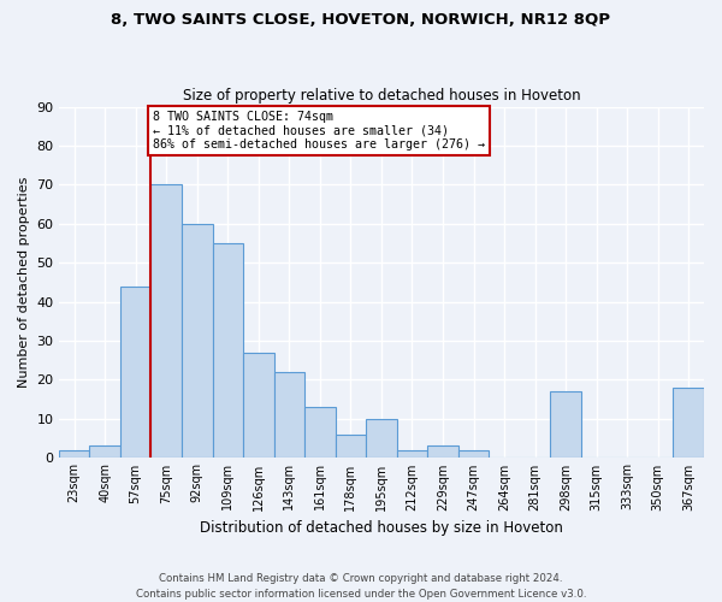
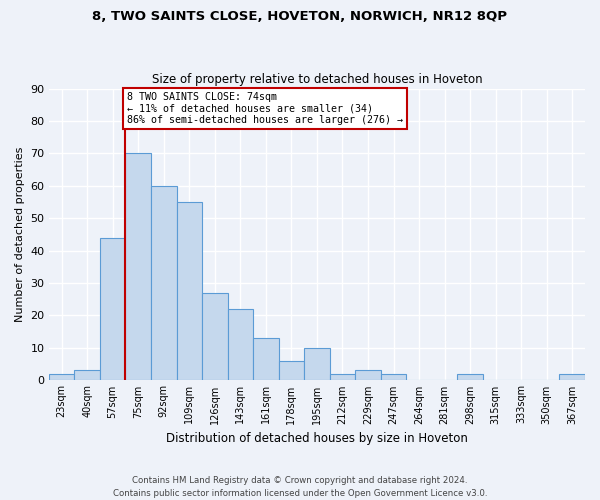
298sqm: 17 -> 2
367sqm: 18 -> 2
